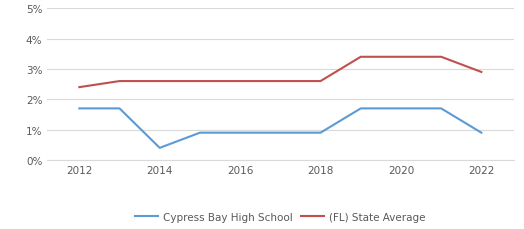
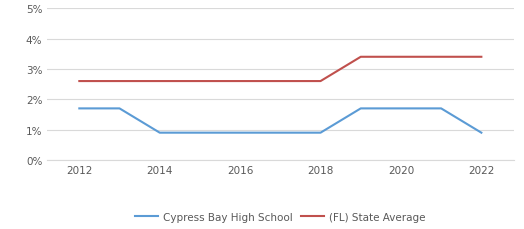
(FL) State Average/2012: 2.4% -> 2.6%
Cypress Bay High School/2014: 0.4% -> 0.9%
(FL) State Average/2022: 2.9% -> 3.4%
